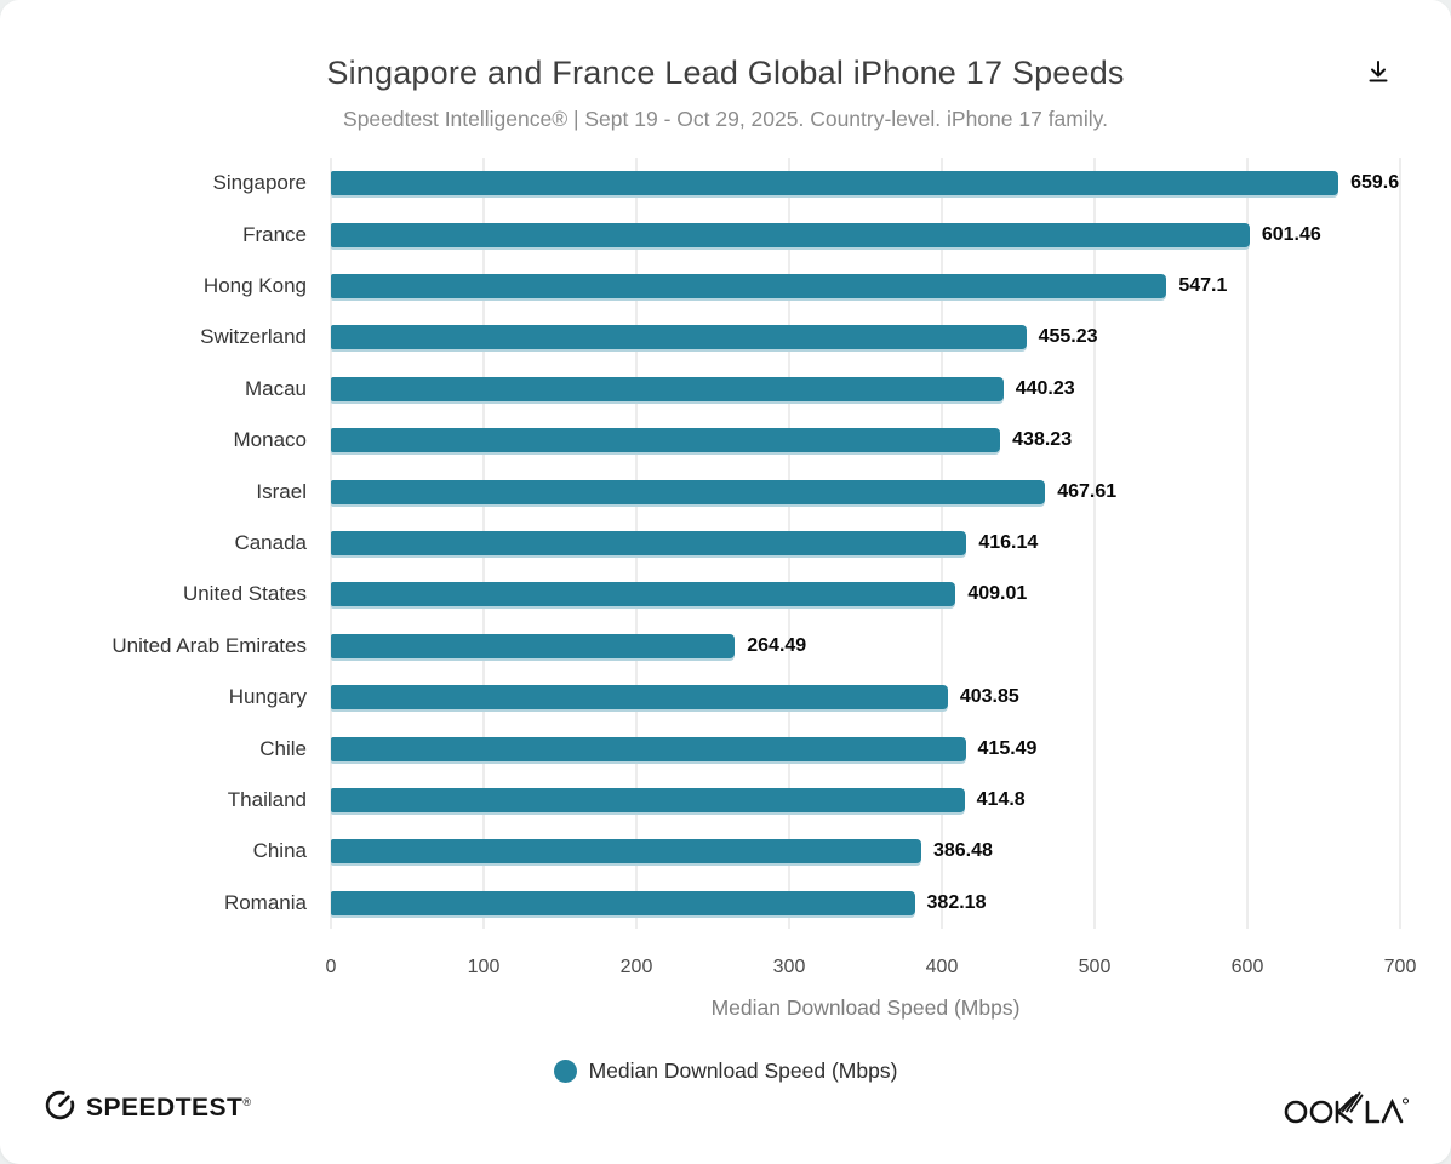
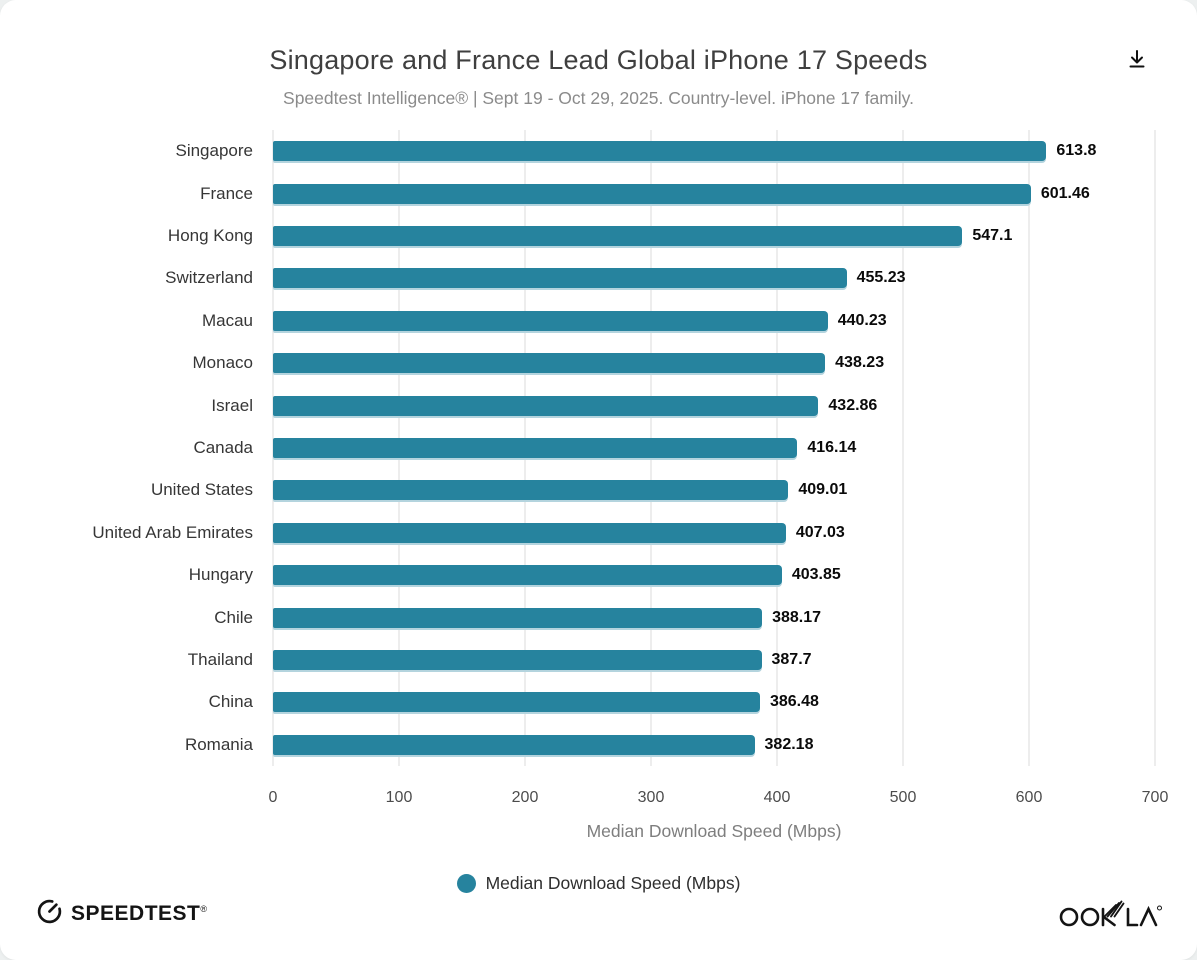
Singapore: 659.6 -> 613.8
Israel: 467.61 -> 432.86
United Arab Emirates: 264.49 -> 407.03
Chile: 415.49 -> 388.17
Thailand: 414.8 -> 387.7
